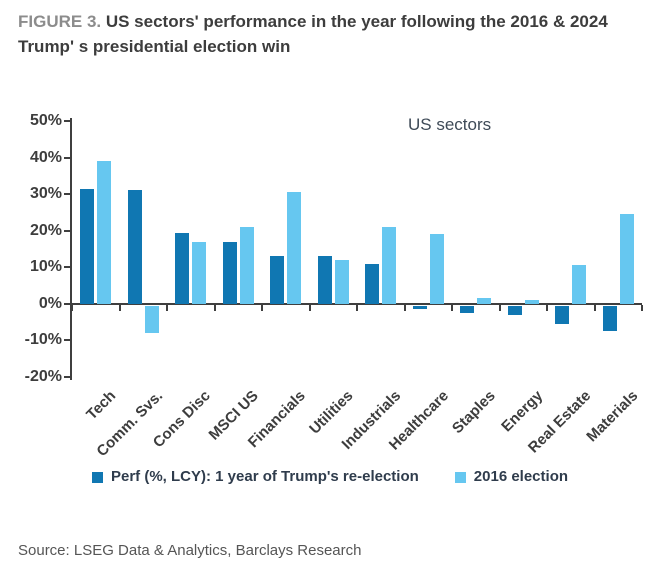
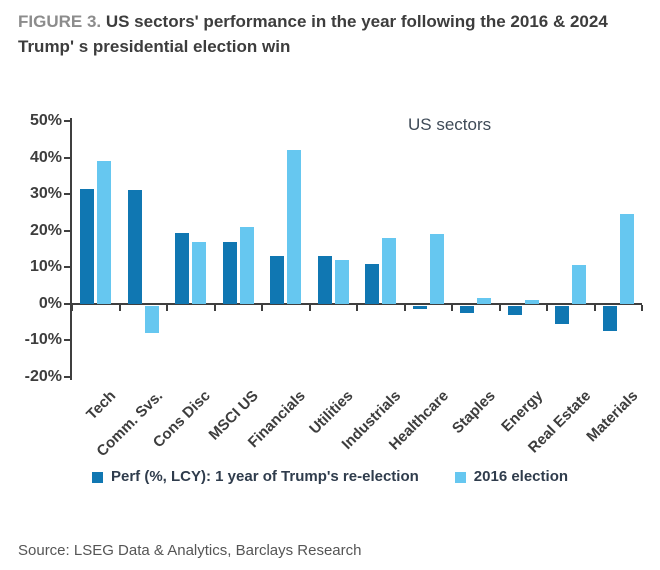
2016 election/Financials: 30% -> 42%
2016 election/Industrials: 21% -> 18%
